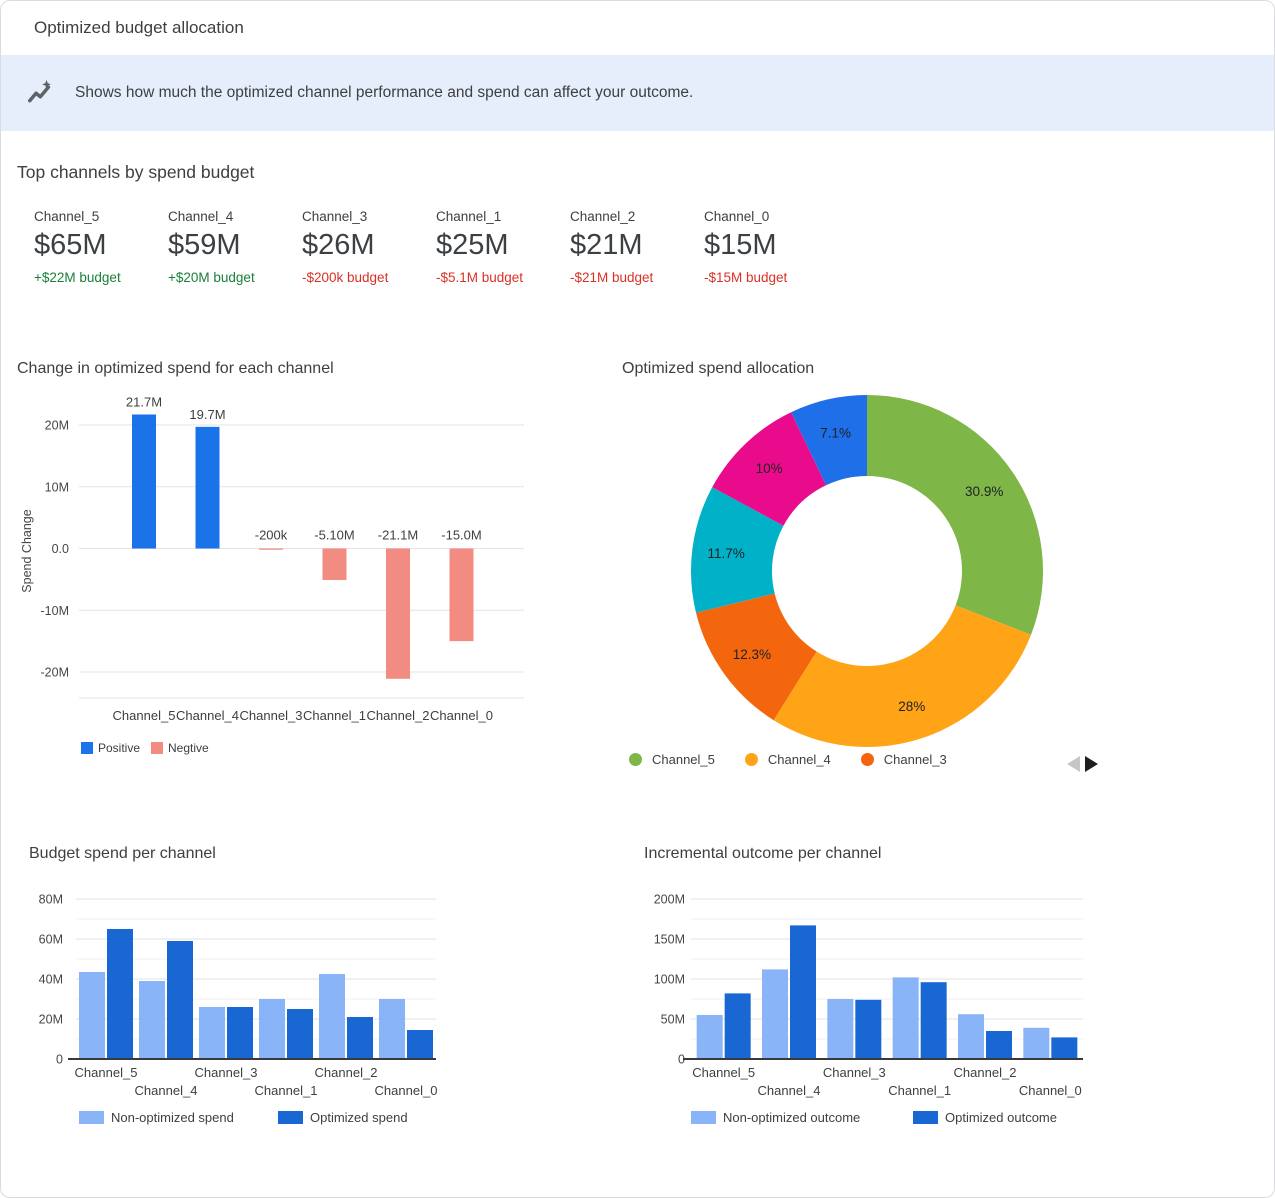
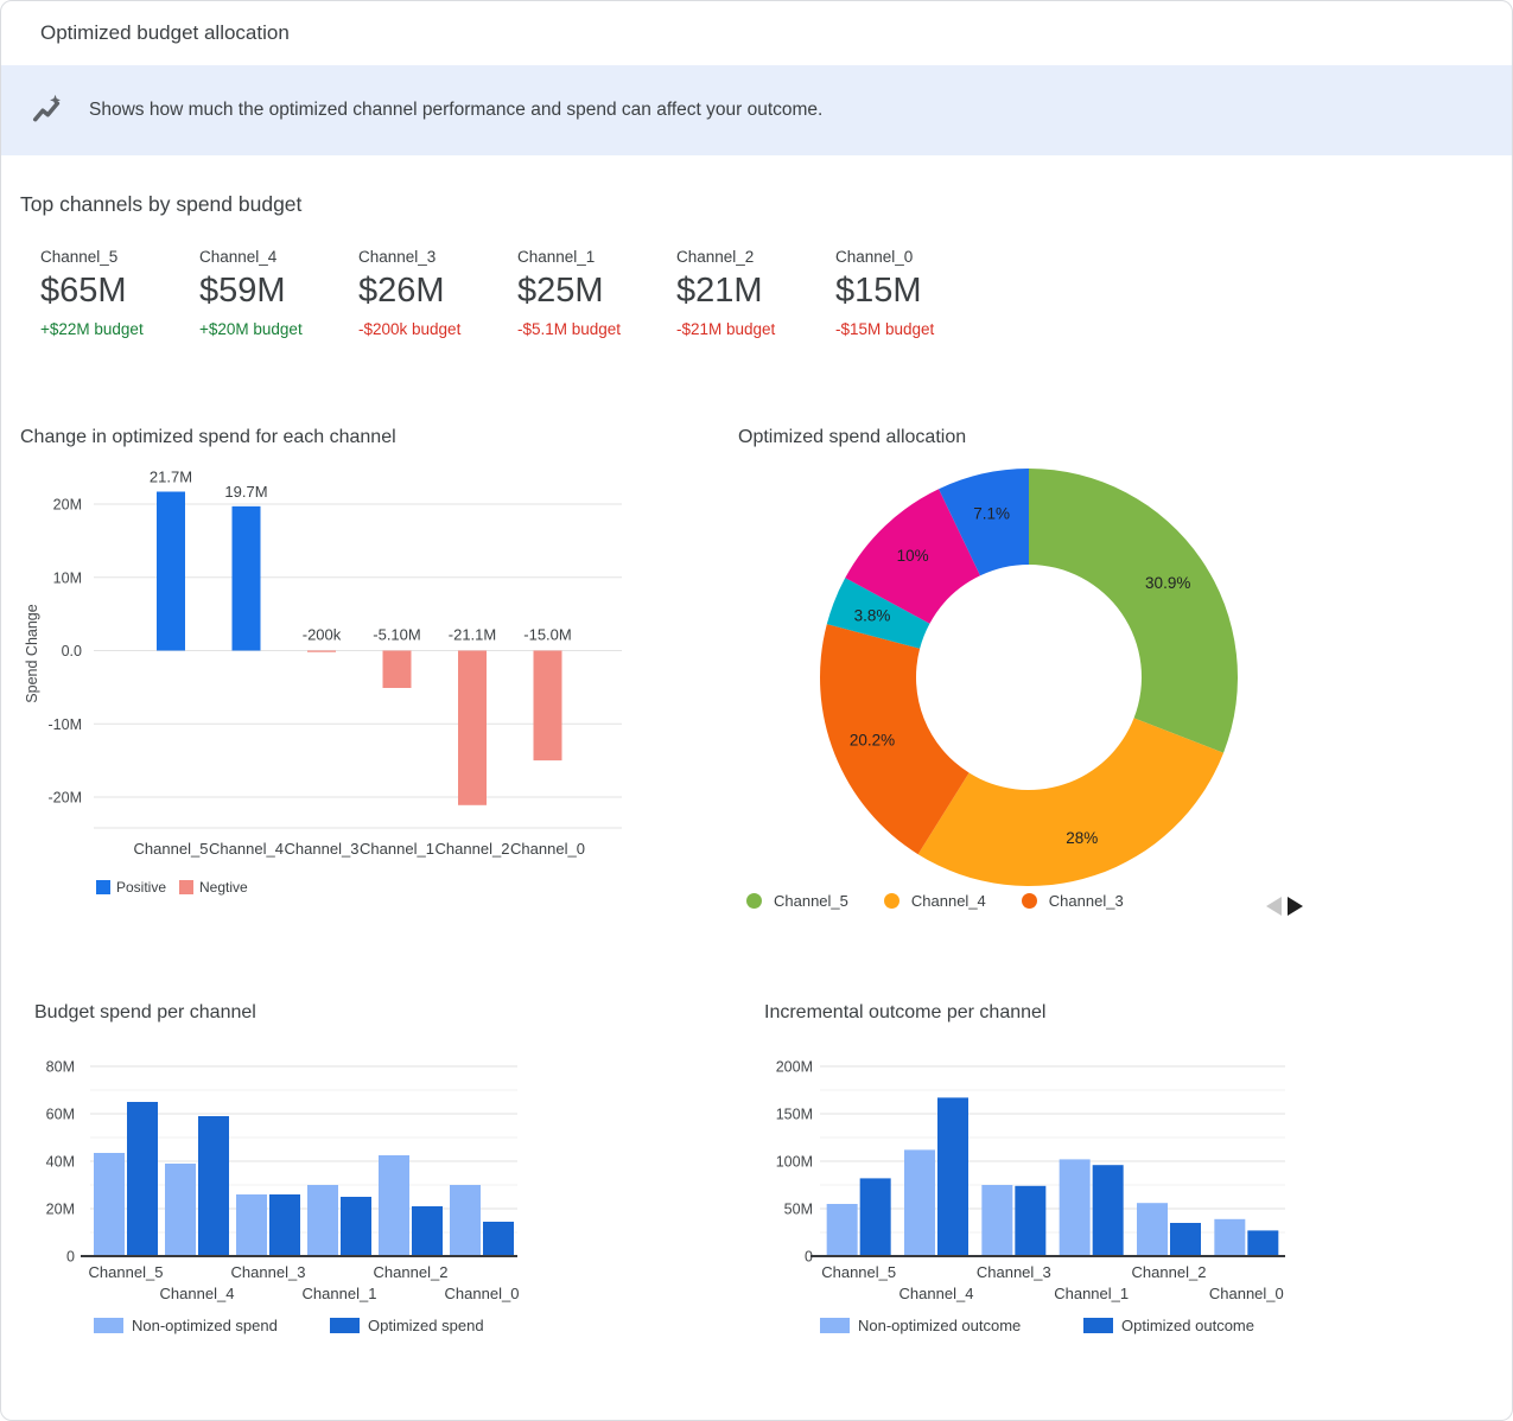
Optimized spend allocation/Channel_3: 12.3% -> 20.2%
Optimized spend allocation/Channel_1: 11.7% -> 3.8%
